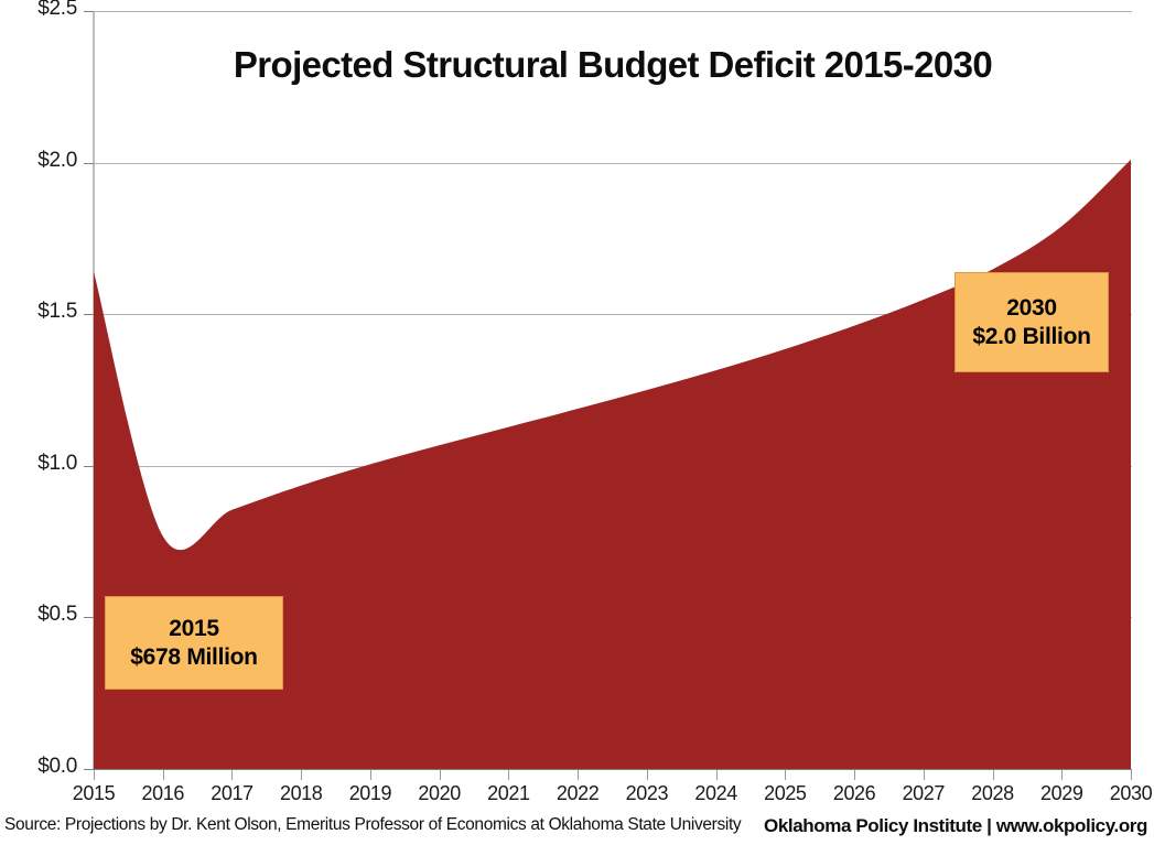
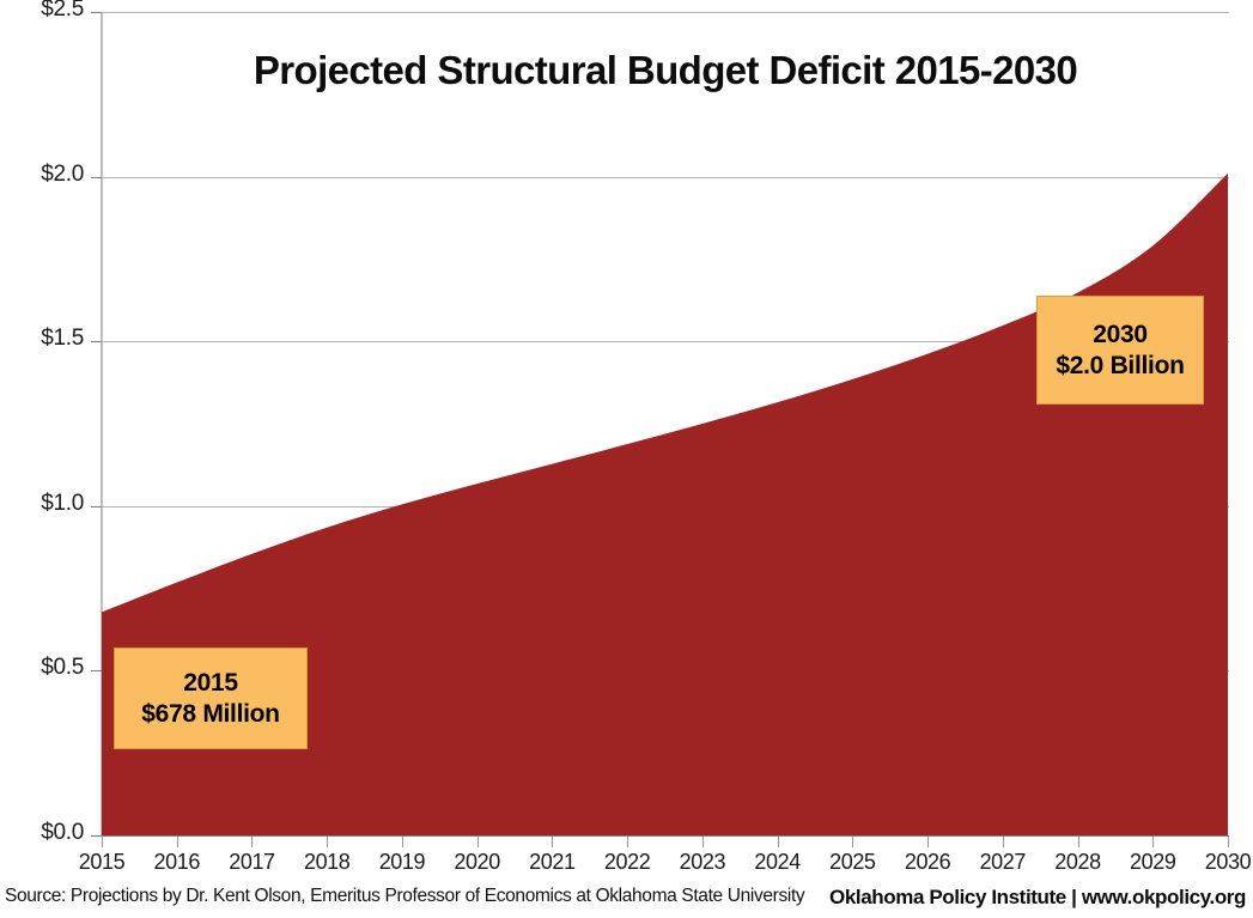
2015: $1.64 -> $0.68
